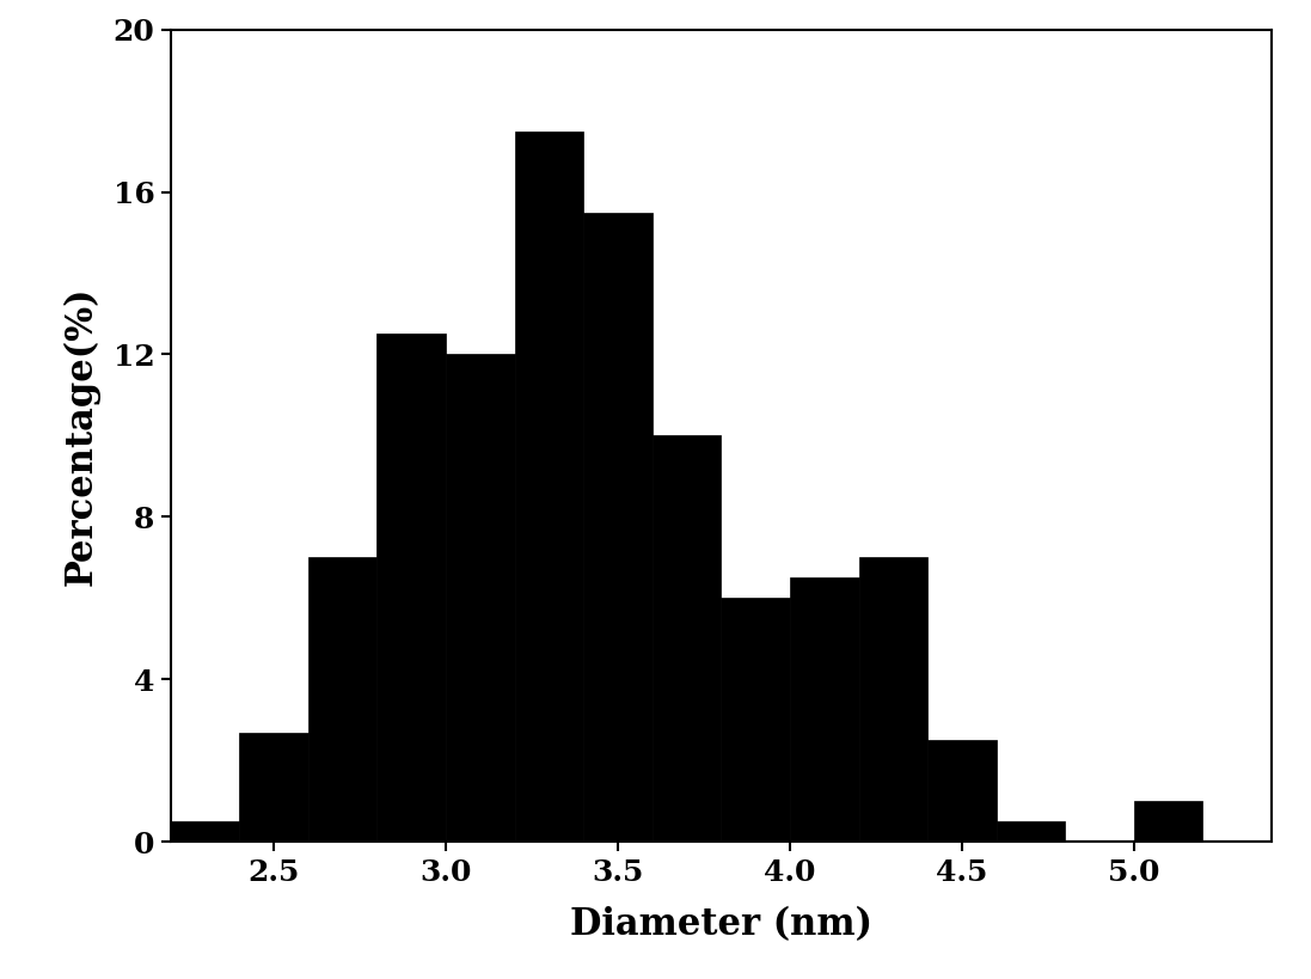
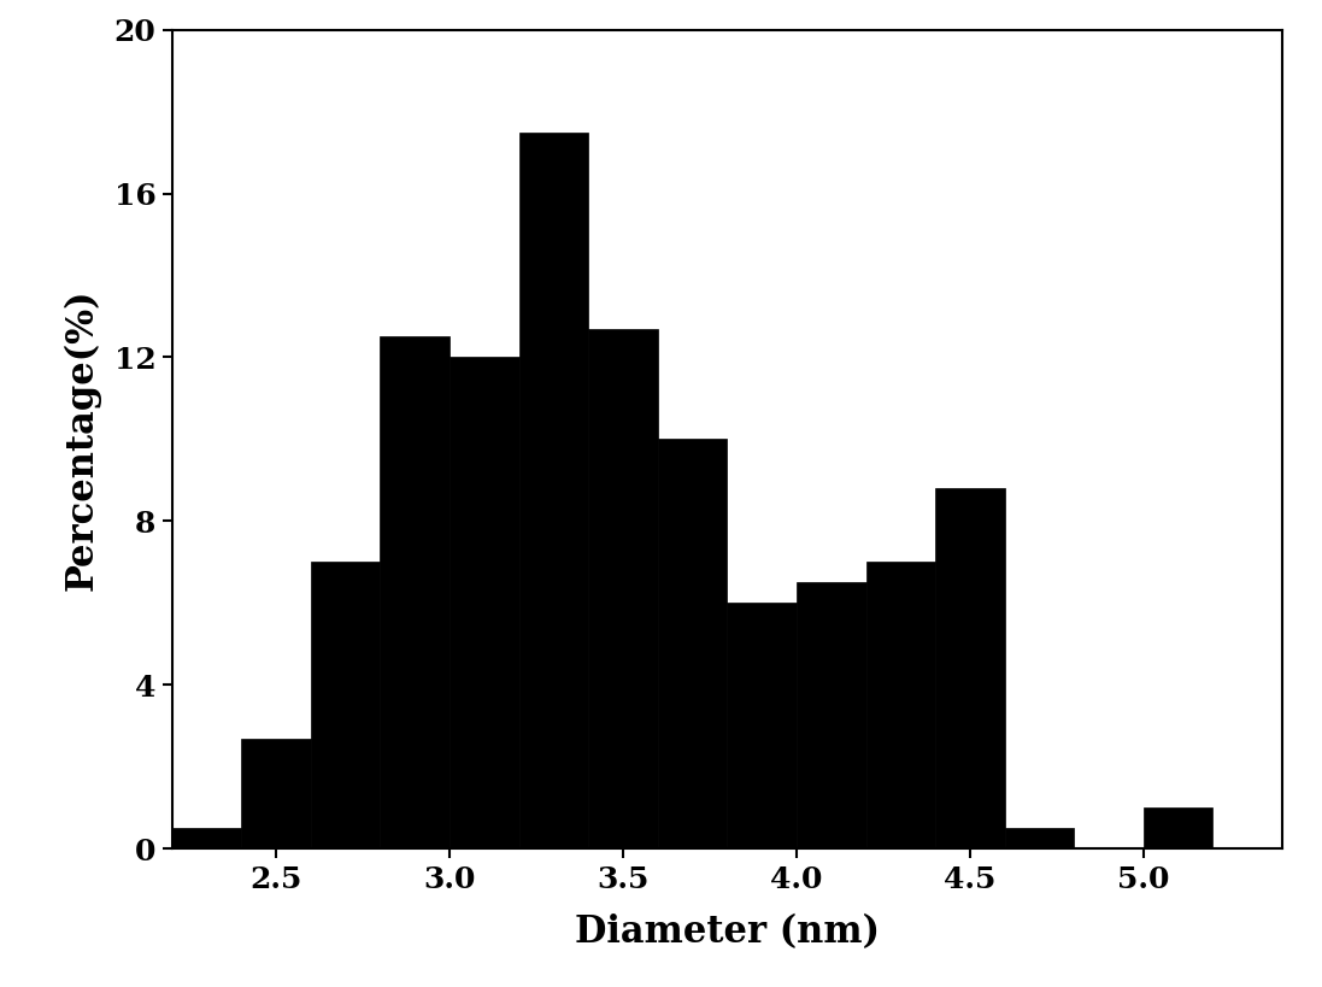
3.5: 15.5 -> 12.7
4.5: 2.5 -> 8.8
